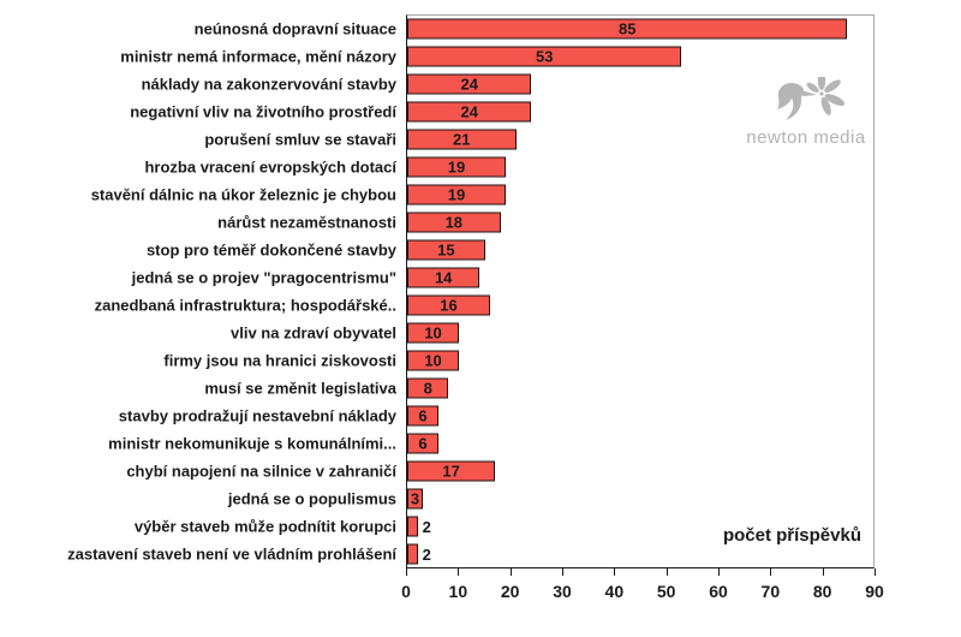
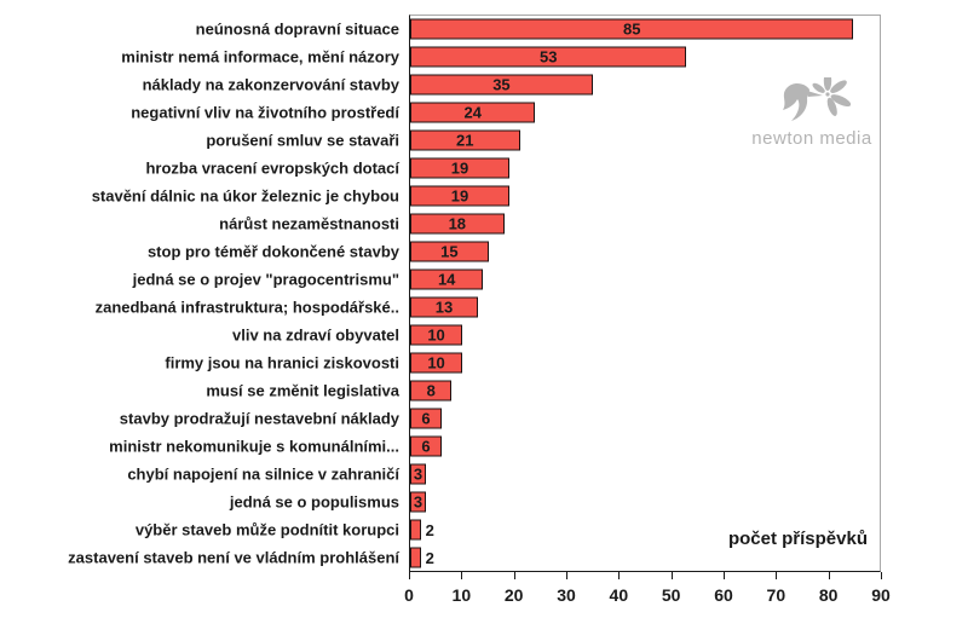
náklady na zakonzervování stavby: 24 -> 35
zanedbaná infrastruktura; hospodářské..: 16 -> 13
chybí napojení na silnice v zahraničí: 17 -> 3
